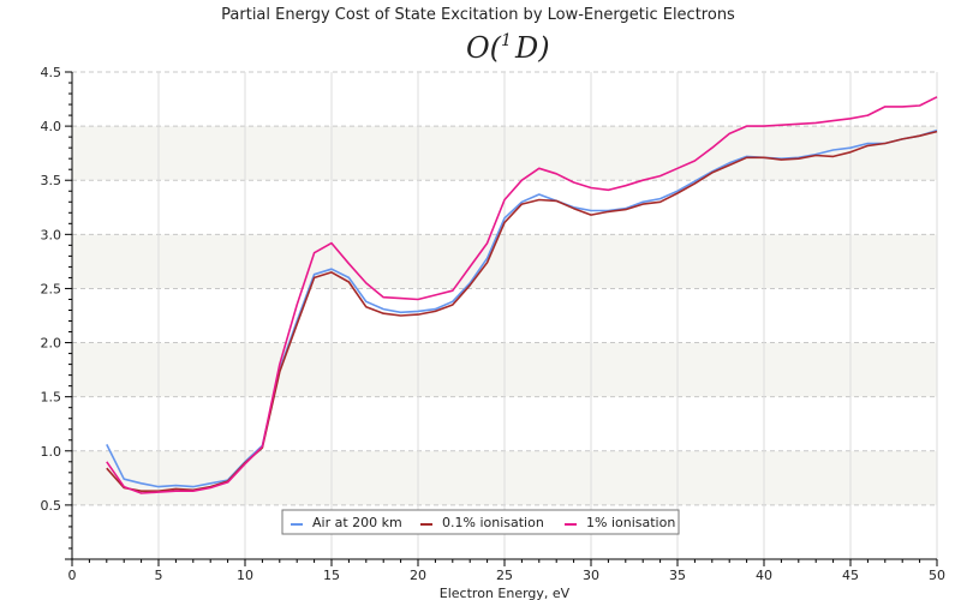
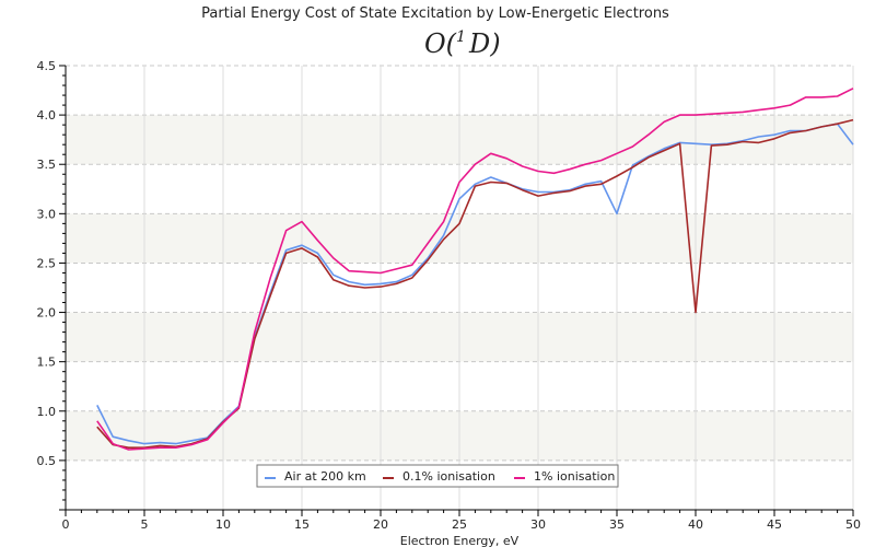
0.1% ionisation/25: 3.1 -> 2.9
Air at 200 km/35: 3.4 -> 3.0
0.1% ionisation/40: 3.7 -> 2.0
Air at 200 km/50: 4.0 -> 3.7
